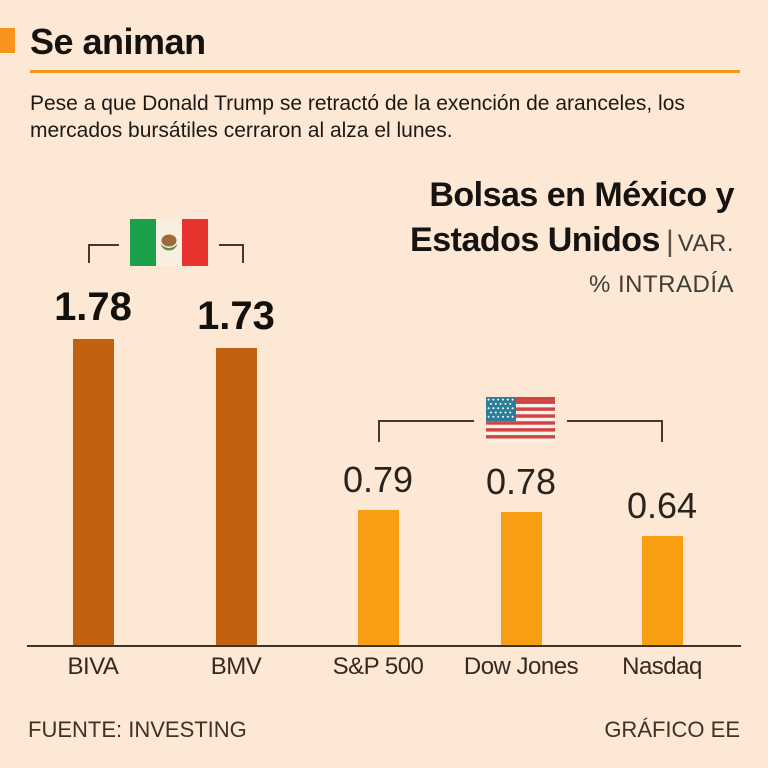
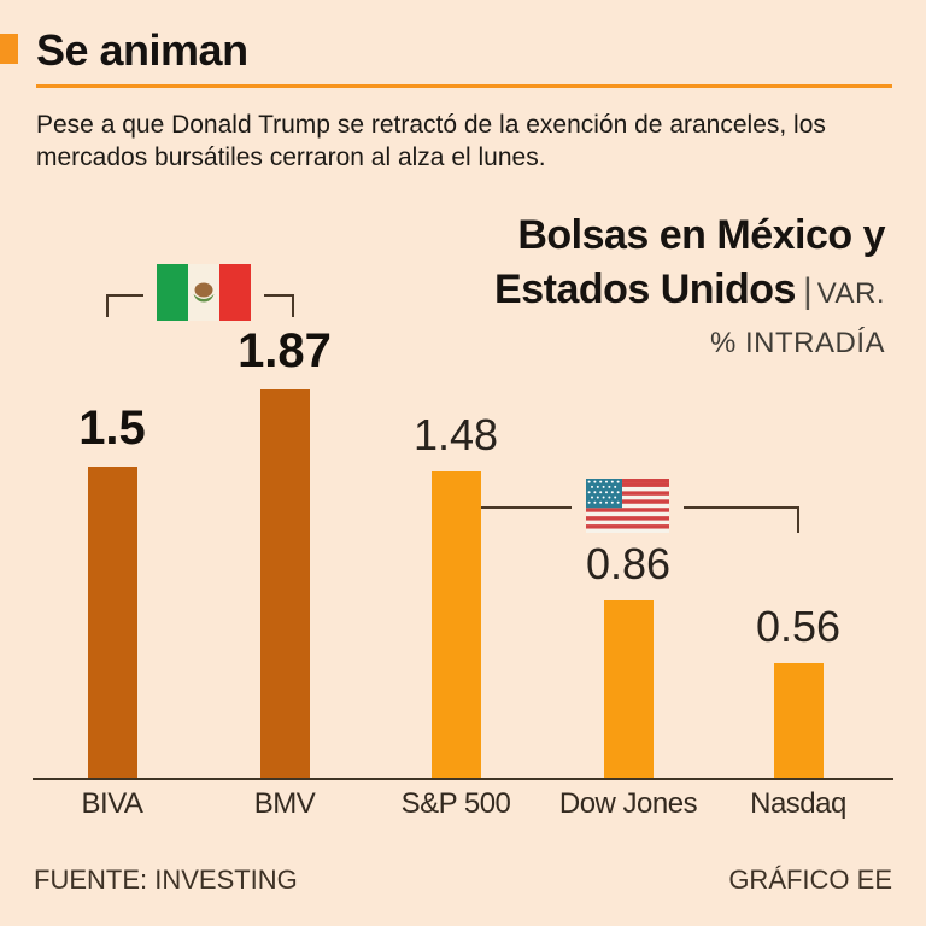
BIVA: 1.78 -> 1.5
BMV: 1.73 -> 1.87
S&P 500: 0.79 -> 1.48
Dow Jones: 0.78 -> 0.86
Nasdaq: 0.64 -> 0.56
